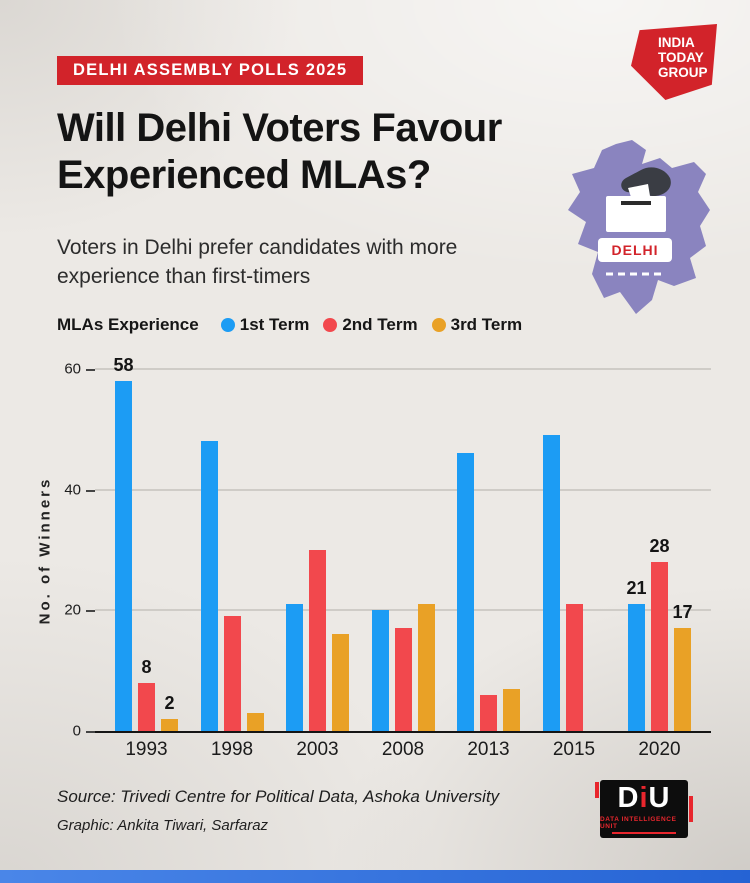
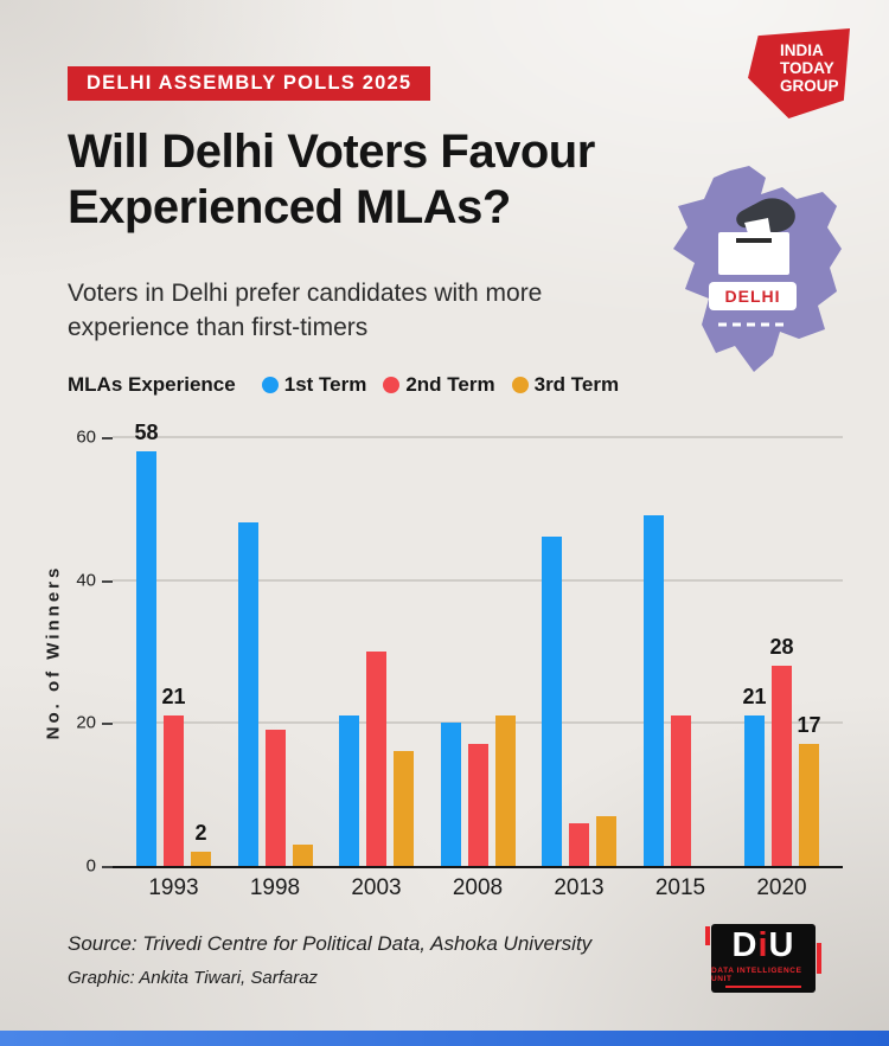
2nd Term/1993: 8 -> 21
